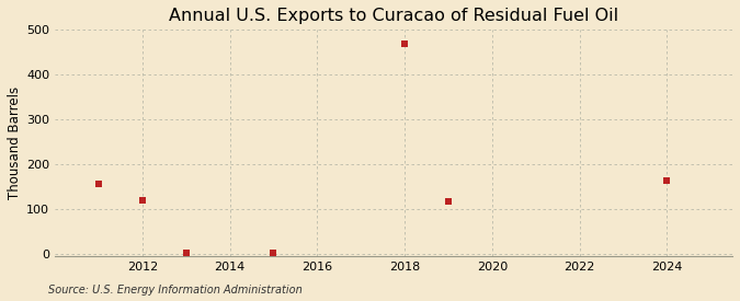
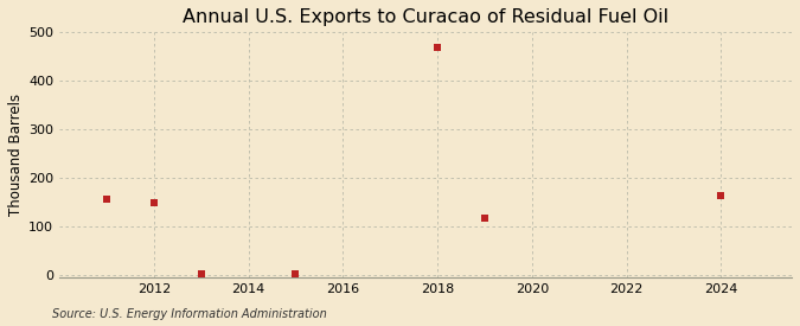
2012: 120 -> 148
